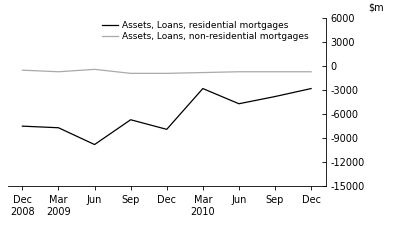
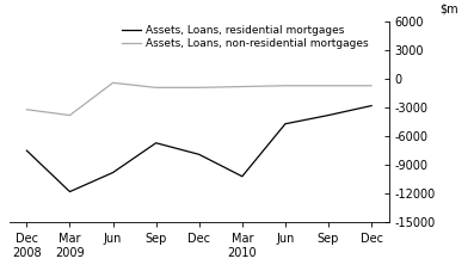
Assets, Loans, non-residential mortgages/Dec 2008: -500 -> -3200
Assets, Loans, residential mortgages/Mar 2009: -7700 -> -11800
Assets, Loans, non-residential mortgages/Mar 2009: -700 -> -3800
Assets, Loans, residential mortgages/Mar 2010: -2800 -> -10200
